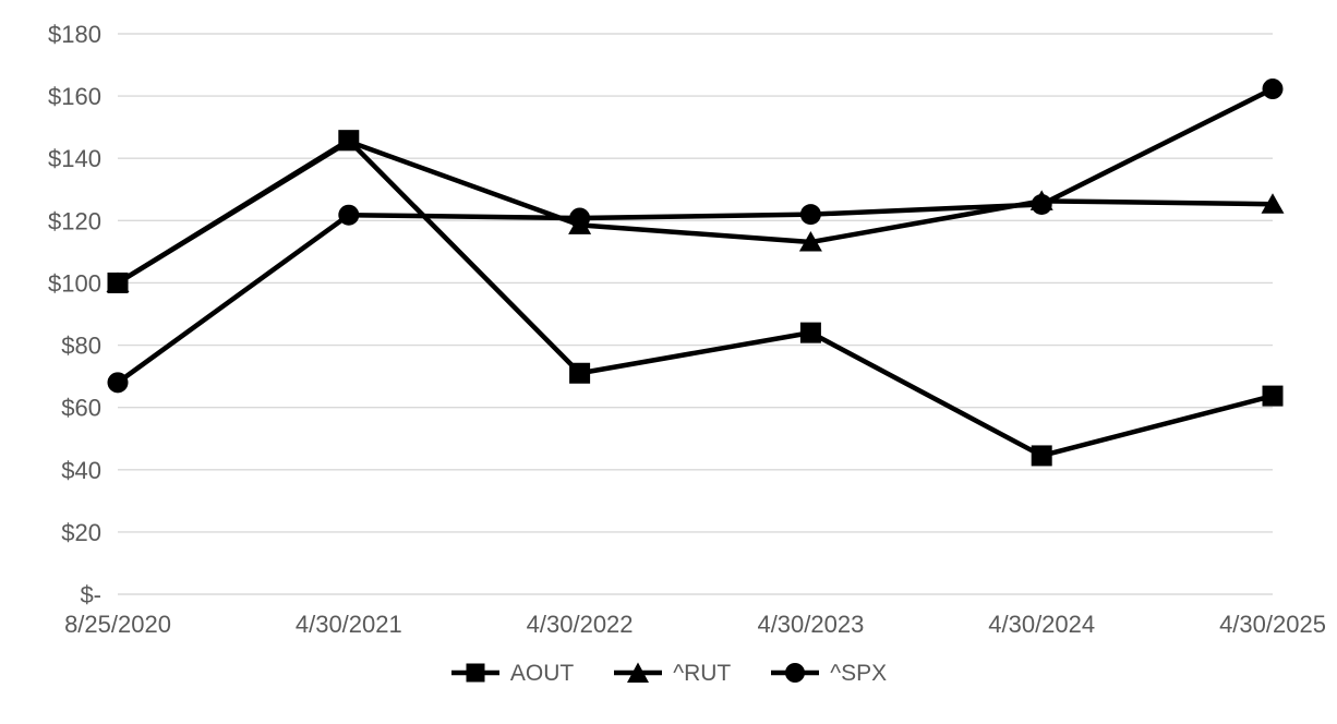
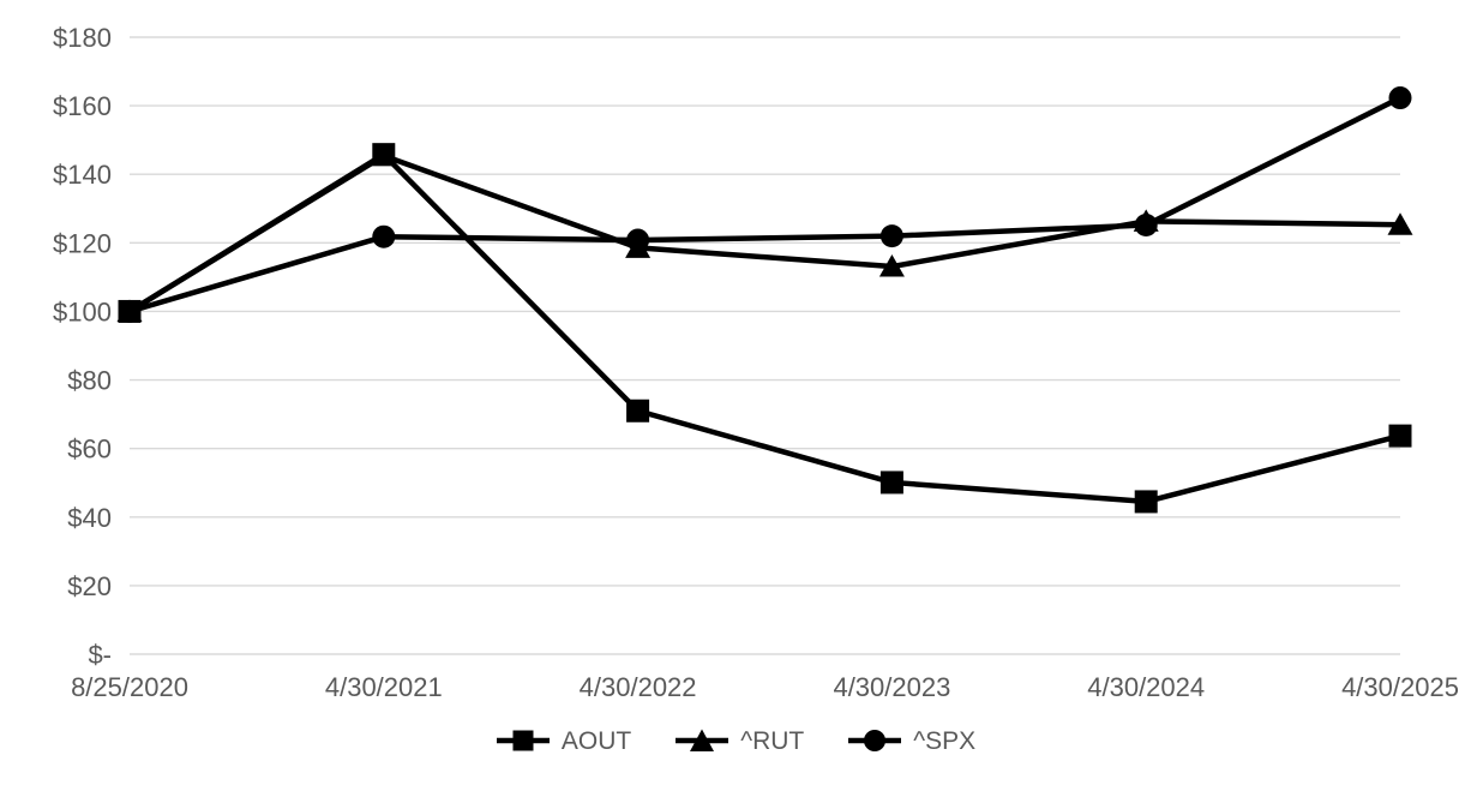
^SPX/8/25/2020: $68 -> $100
AOUT/4/30/2023: $84 -> $50
